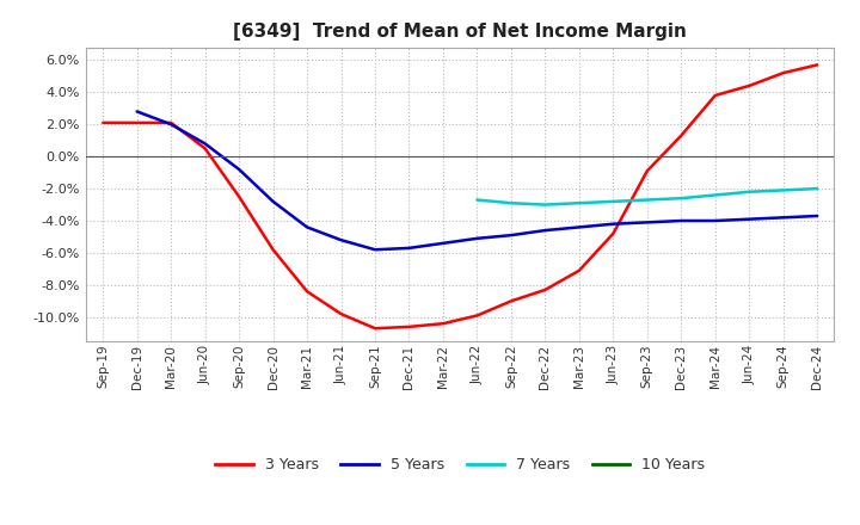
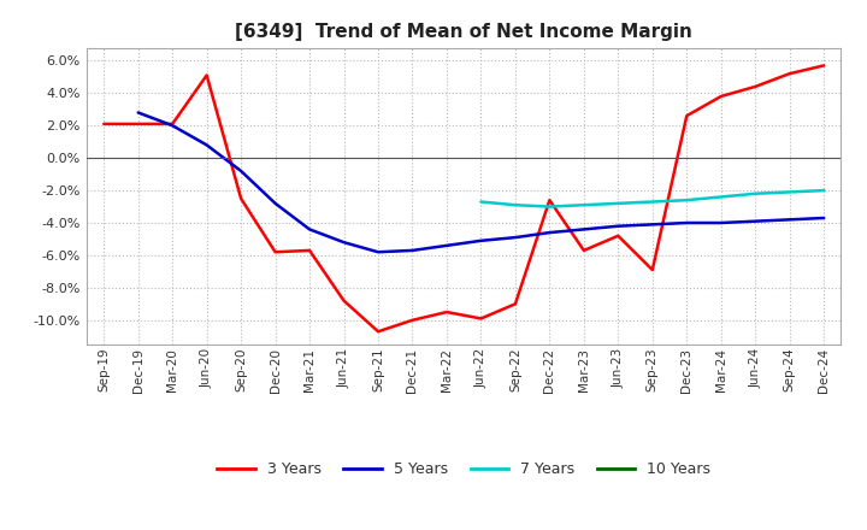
3 Years/Jun-20: 0.5% -> 5.1%
3 Years/Mar-21: -8.4% -> -5.7%
3 Years/Jun-21: -9.8% -> -8.8%
3 Years/Dec-21: -10.6% -> -10.0%
3 Years/Mar-22: -10.4% -> -9.5%
3 Years/Dec-22: -8.3% -> -2.6%
3 Years/Mar-23: -7.1% -> -5.7%
3 Years/Sep-23: -0.9% -> -6.9%
3 Years/Dec-23: 1.3% -> 2.6%
